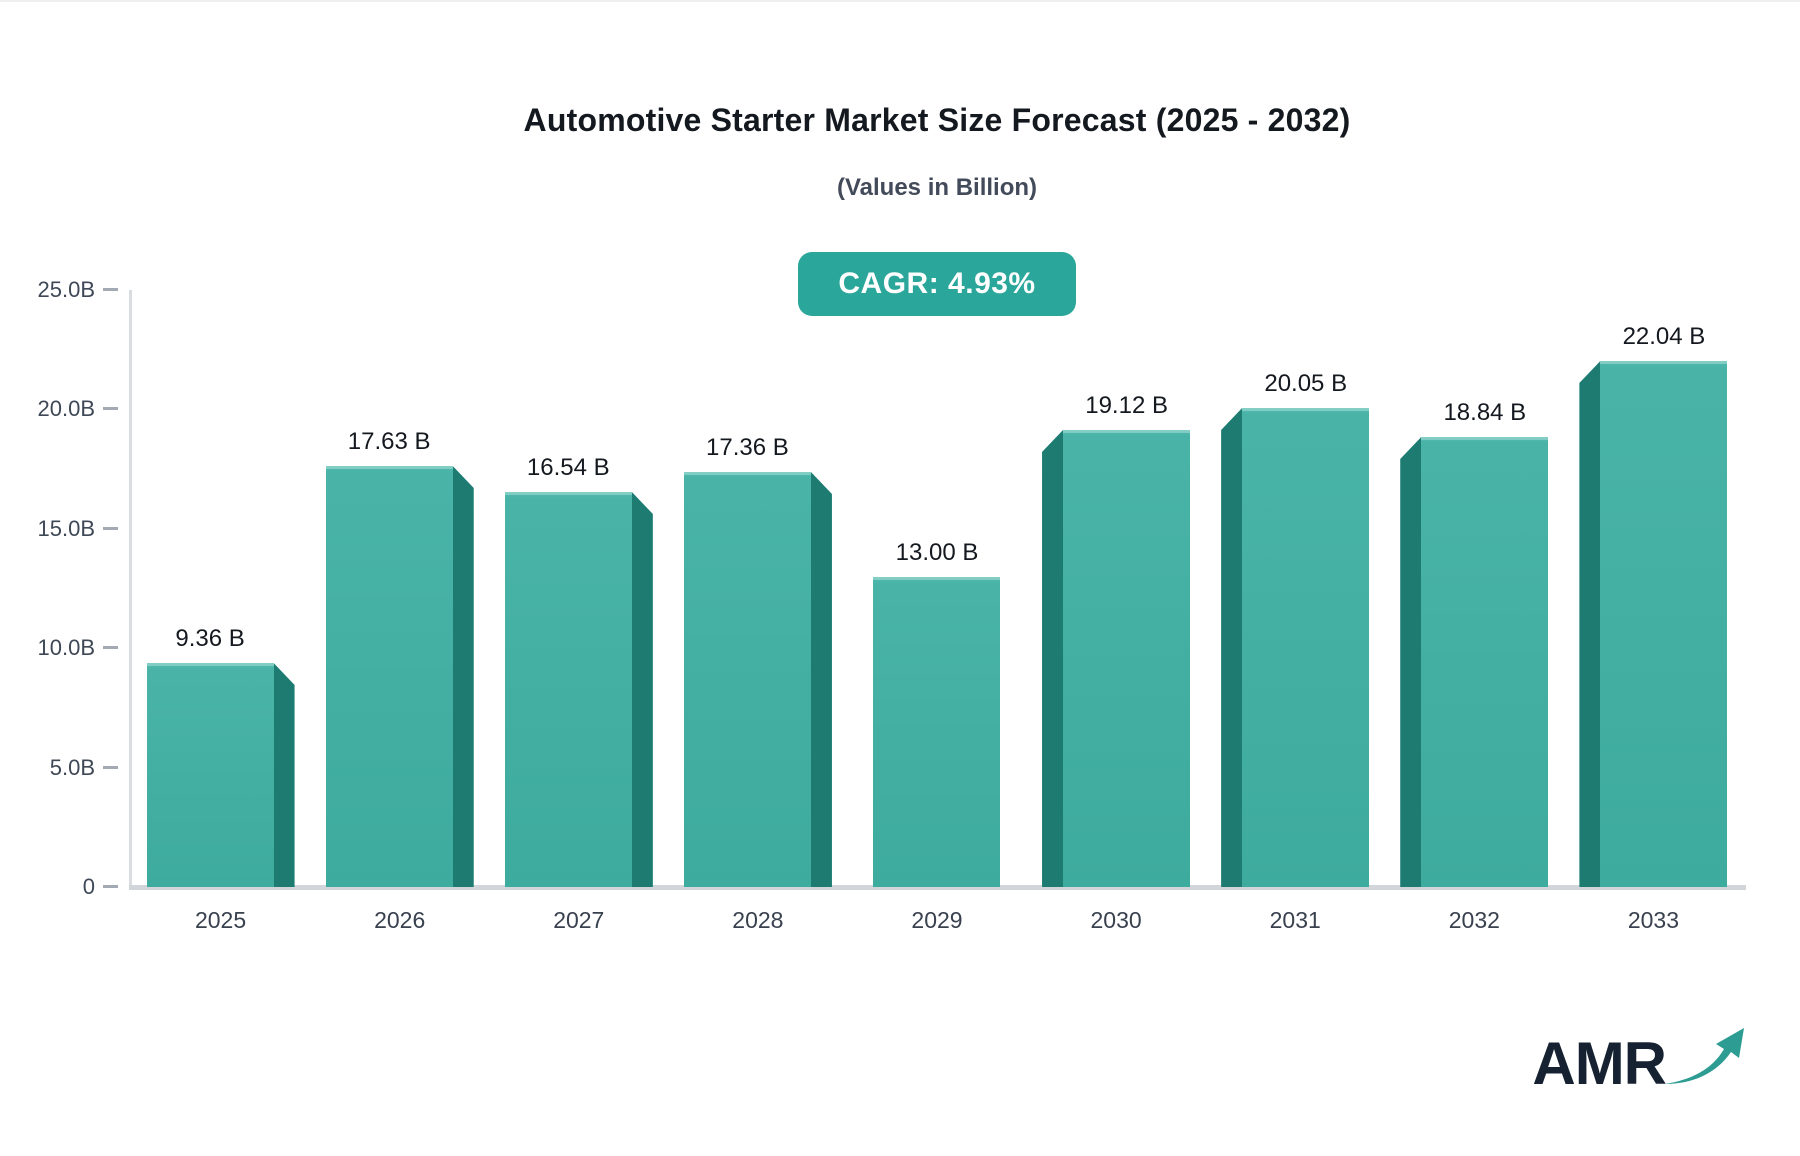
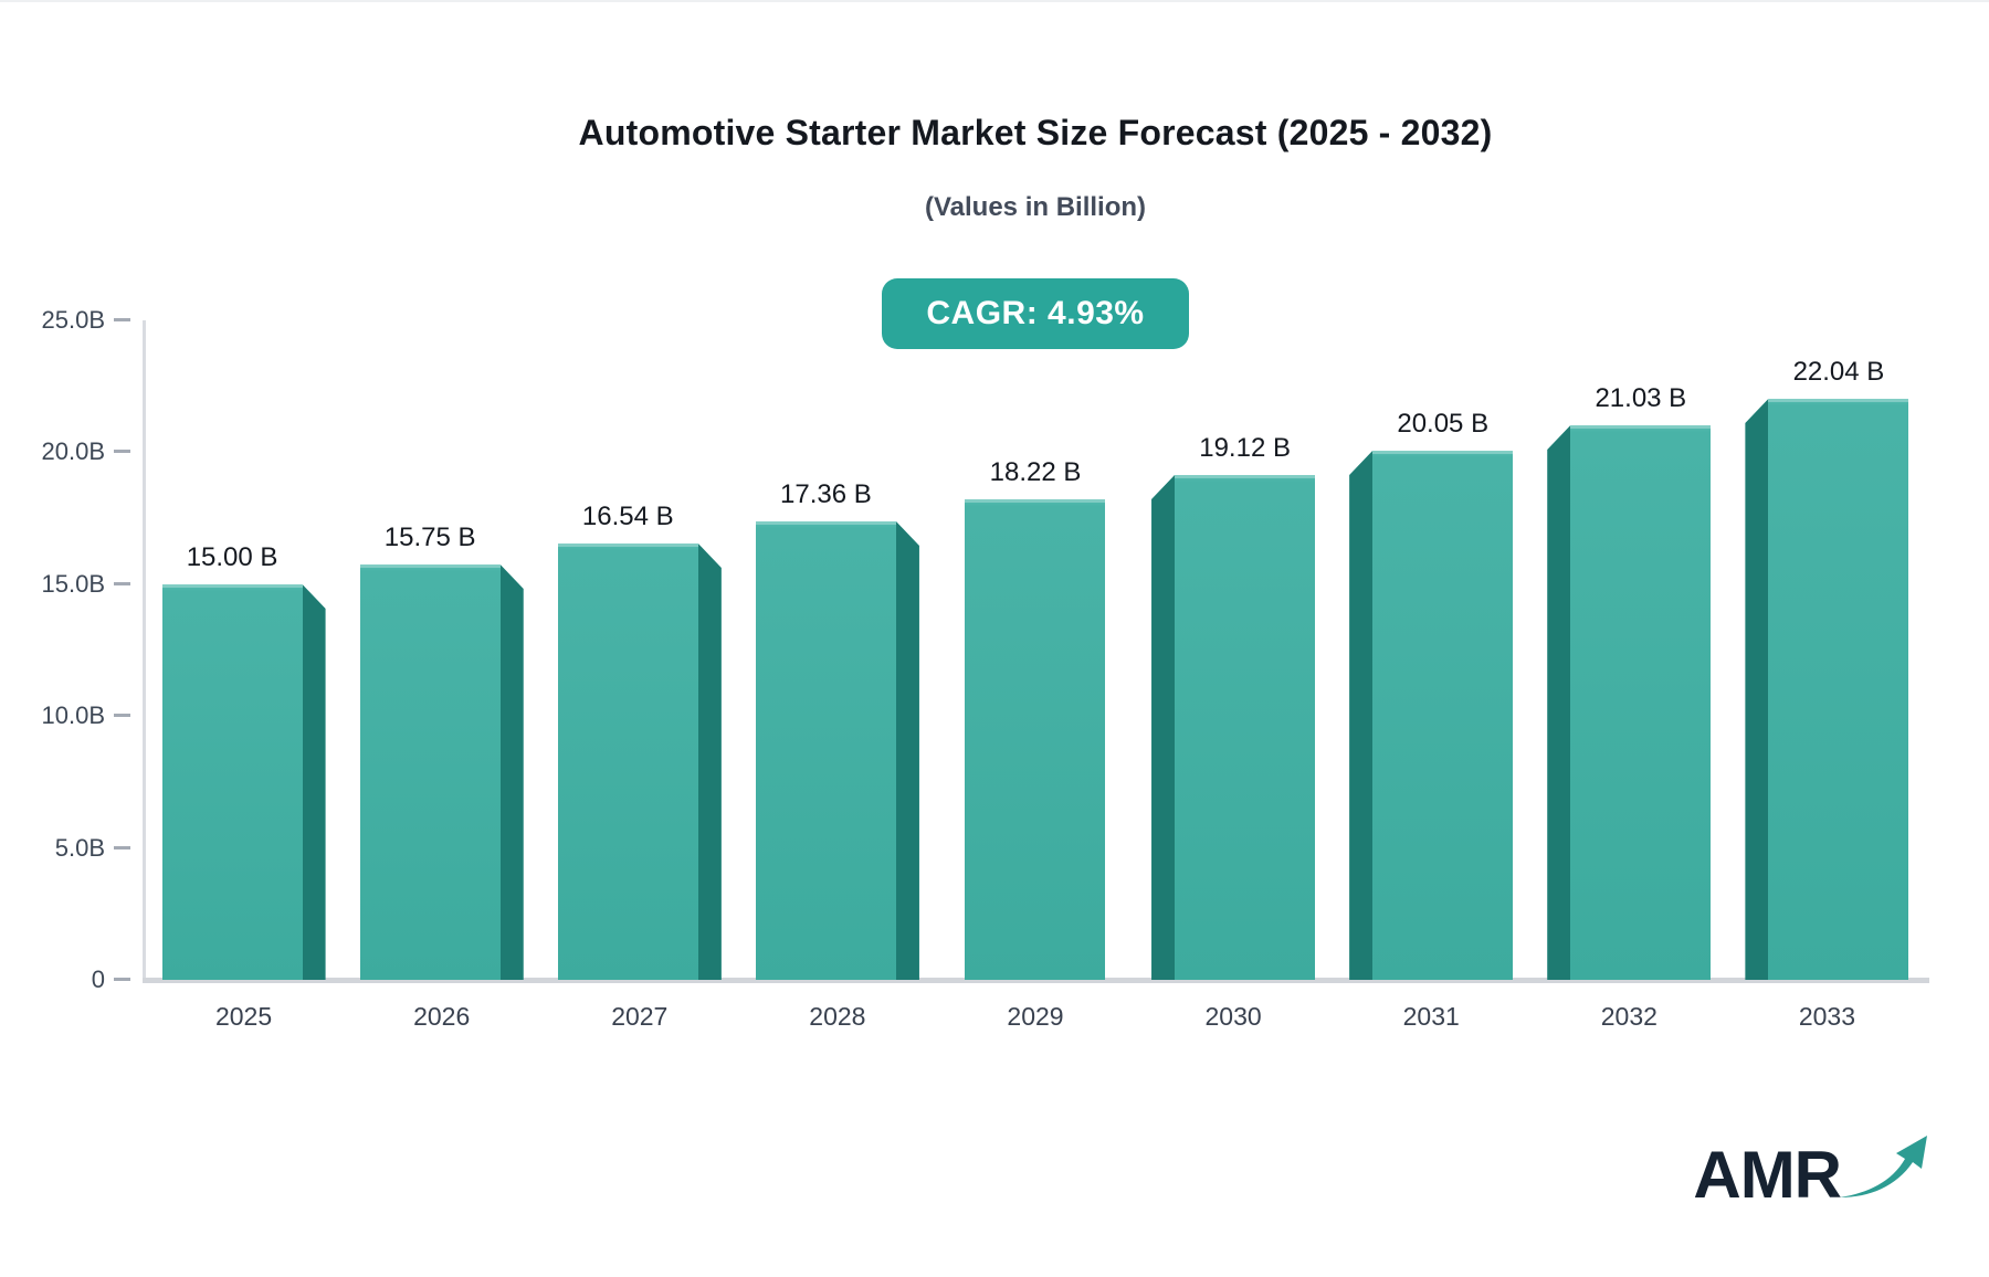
2025: 9.36 -> 15.00
2026: 17.63 -> 15.75
2029: 13.00 -> 18.22
2032: 18.84 -> 21.03
